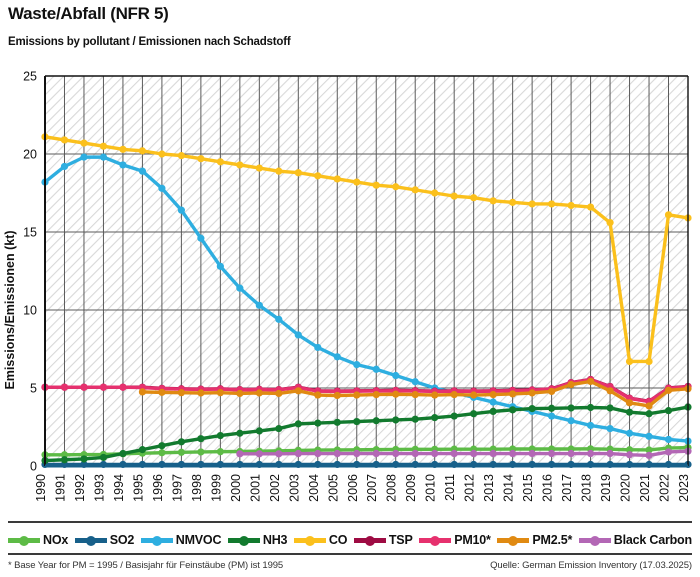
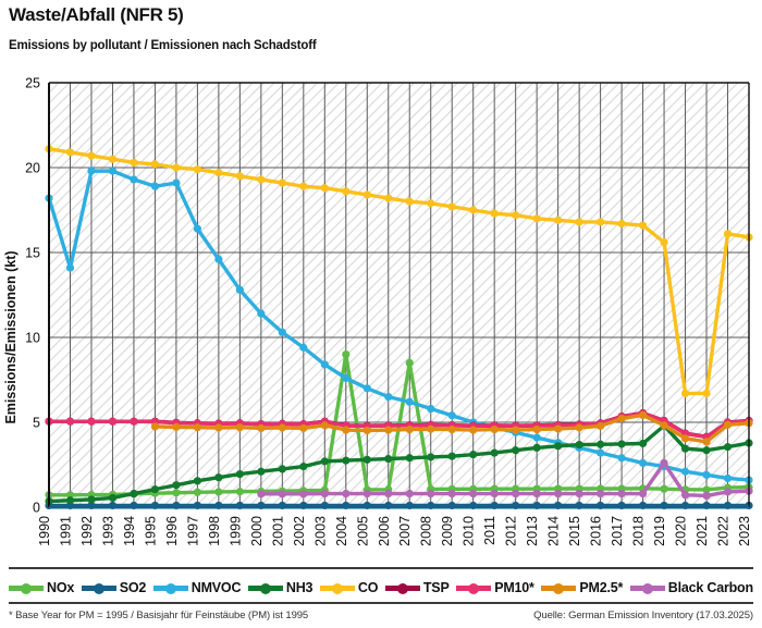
NMVOC/1991: 19.2 -> 14.1
NMVOC/1996: 17.8 -> 19.1
NOx/2004: 1.0 -> 9.0
NOx/2007: 1.1 -> 8.5
NH3/2019: 3.7 -> 4.8
Black Carbon/2019: 0.8 -> 2.6
